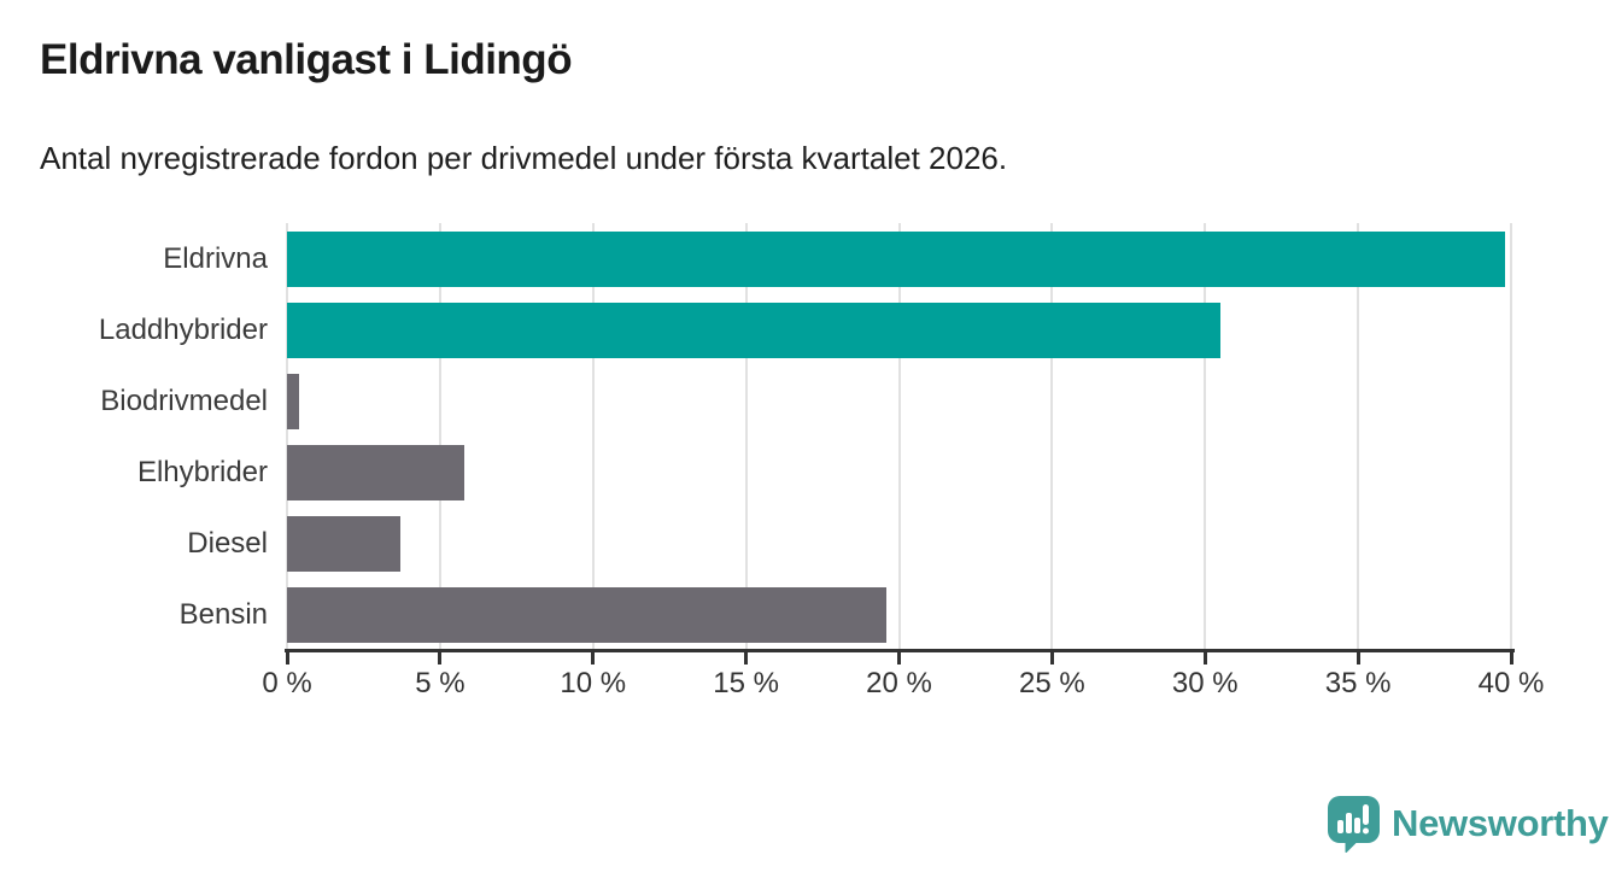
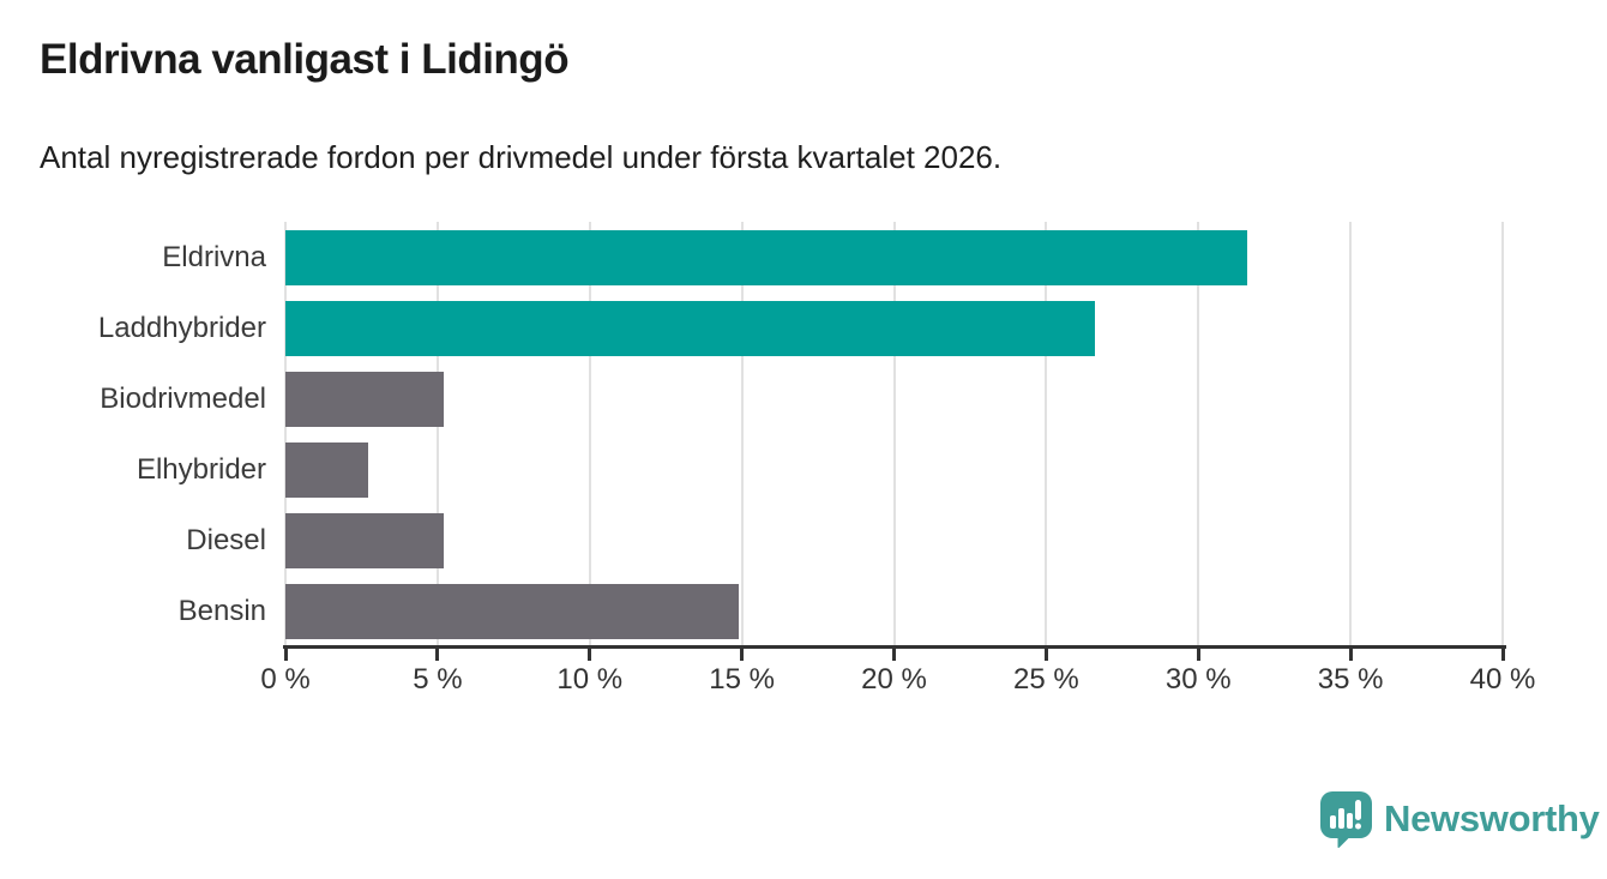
Eldrivna: 39.8% -> 31.6%
Laddhybrider: 30.5% -> 26.6%
Biodrivmedel: 0.4% -> 5.2%
Elhybrider: 5.8% -> 2.7%
Diesel: 3.7% -> 5.2%
Bensin: 19.6% -> 14.9%
